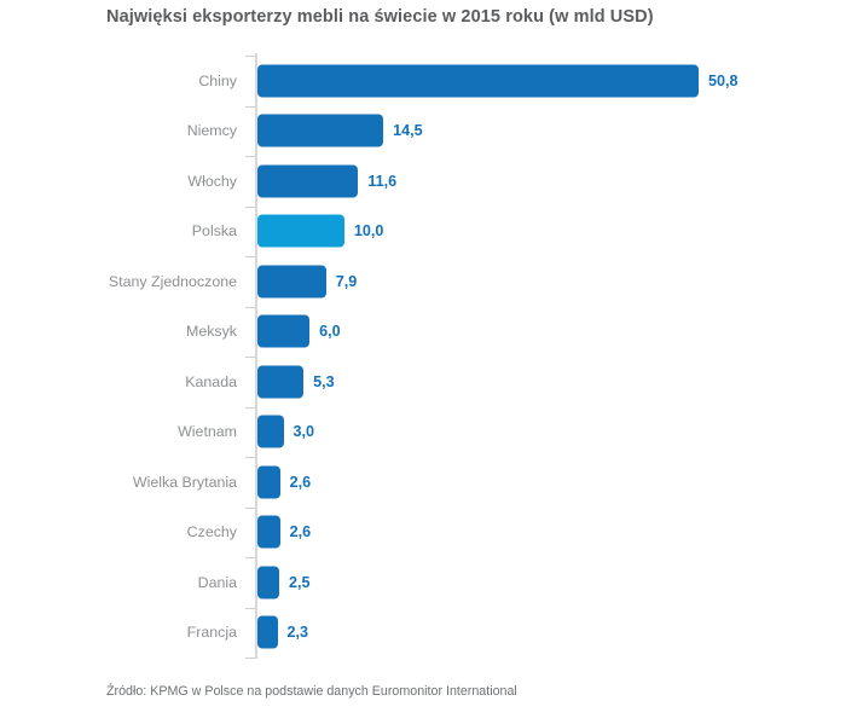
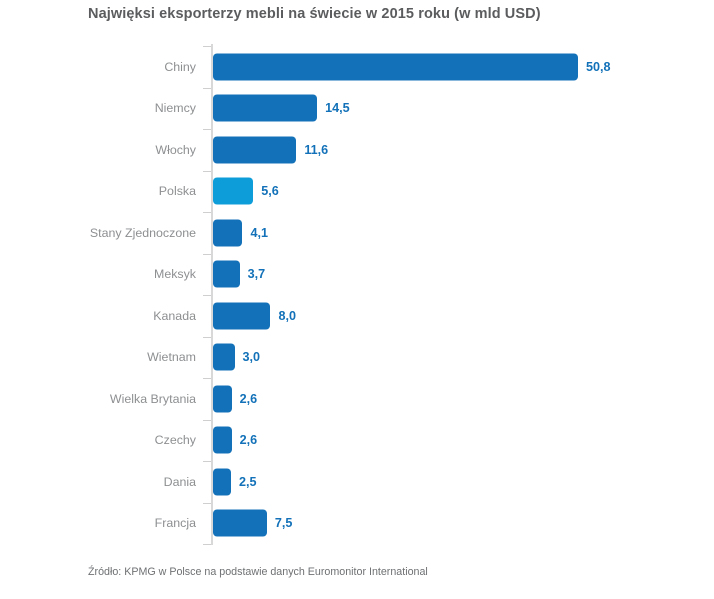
Polska: 10,0 -> 5,6
Stany Zjednoczone: 7,9 -> 4,1
Meksyk: 6,0 -> 3,7
Kanada: 5,3 -> 8,0
Francja: 2,3 -> 7,5
